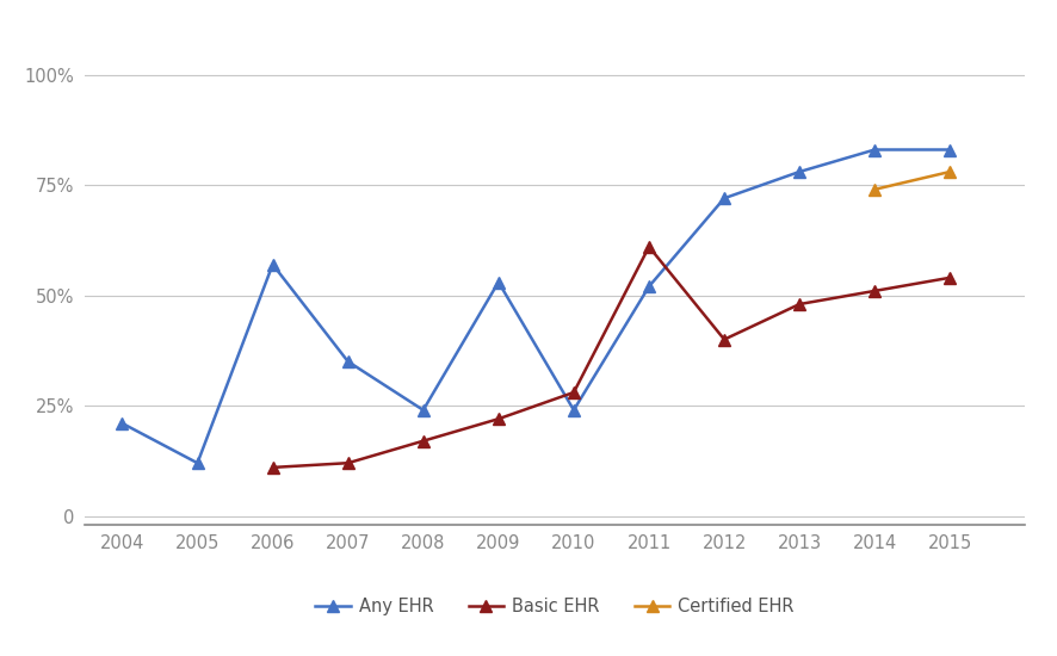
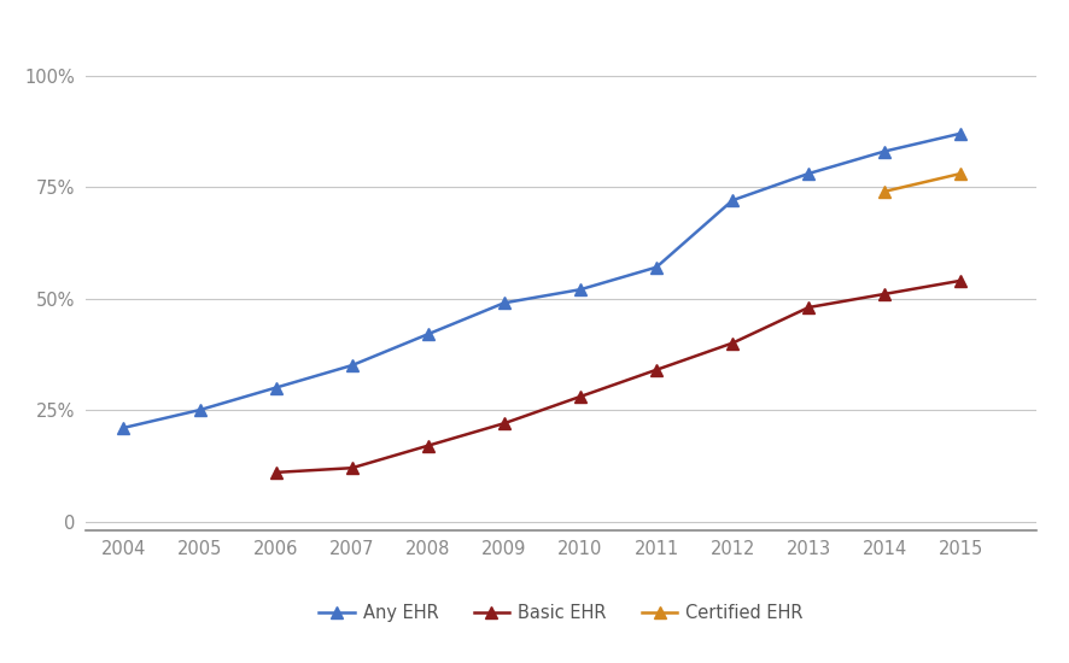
Any EHR/2005: 12% -> 25%
Any EHR/2006: 57% -> 30%
Any EHR/2008: 24% -> 42%
Any EHR/2009: 53% -> 49%
Any EHR/2010: 24% -> 52%
Any EHR/2011: 52% -> 57%
Basic EHR/2011: 61% -> 34%
Any EHR/2015: 83% -> 87%
